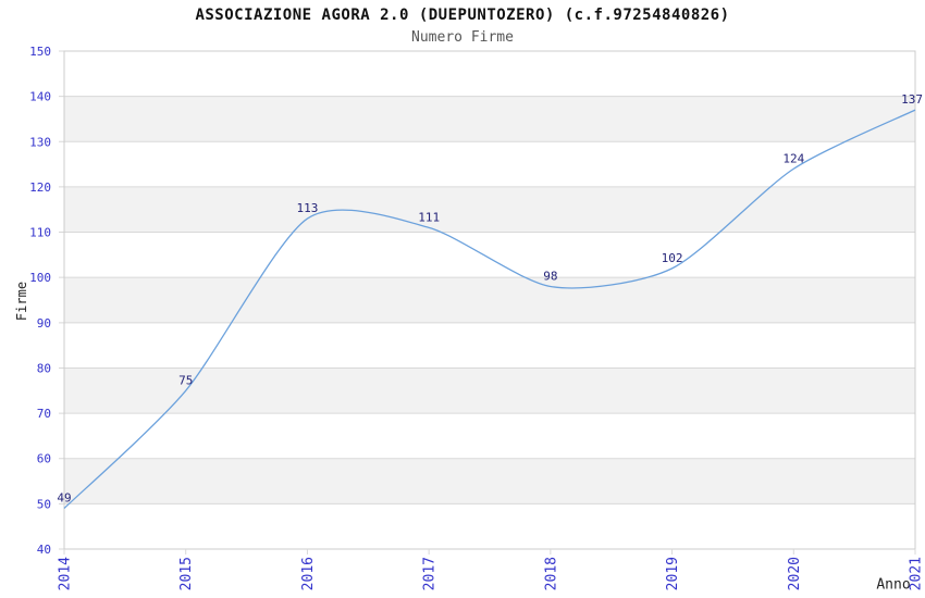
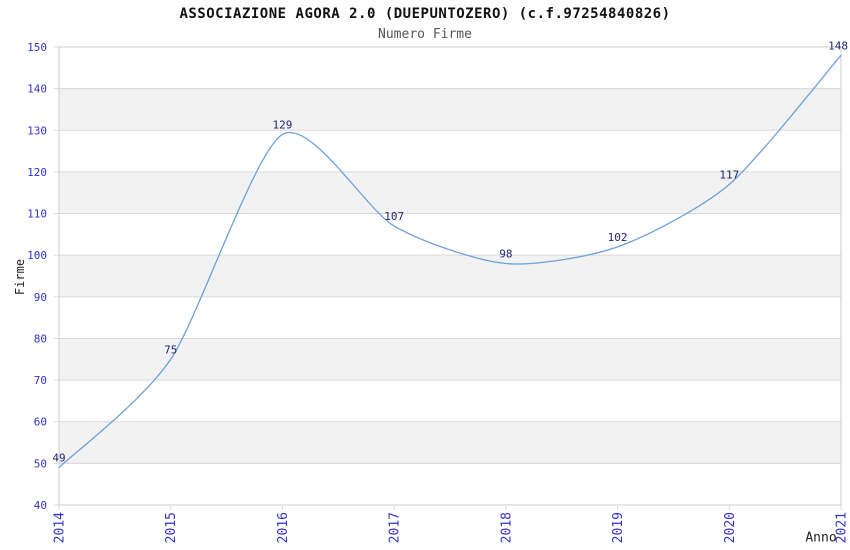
2016: 113 -> 129
2017: 111 -> 107
2020: 124 -> 117
2021: 137 -> 148
